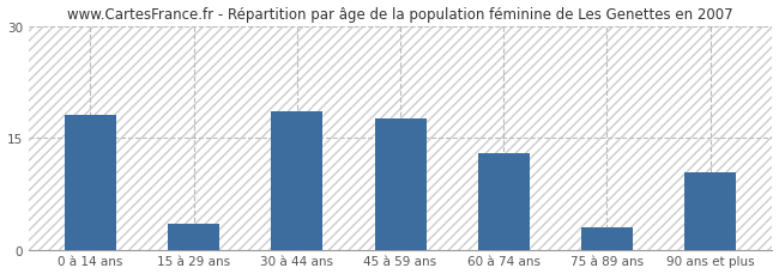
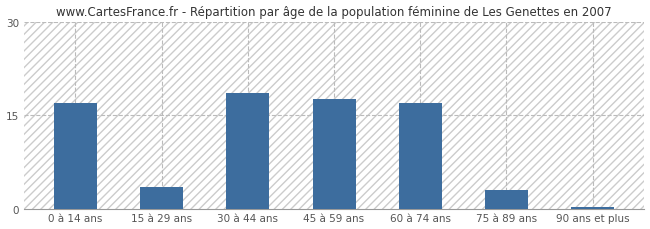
0 à 14 ans: 18.0 -> 17.0
60 à 74 ans: 13.0 -> 17.0
90 ans et plus: 10.4 -> 0.2
